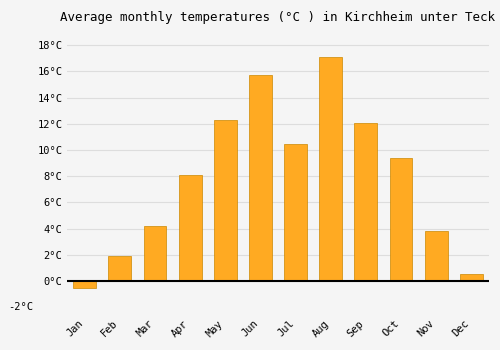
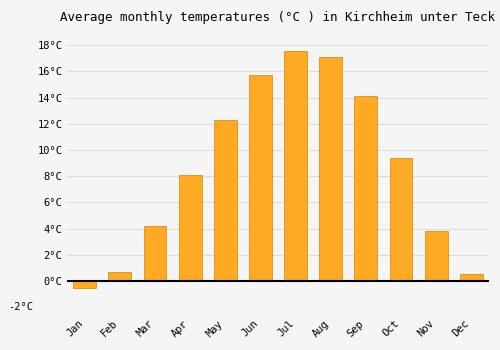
Feb: 1.9°C -> 0.7°C
Jul: 10.5°C -> 17.6°C
Sep: 12.1°C -> 14.1°C
